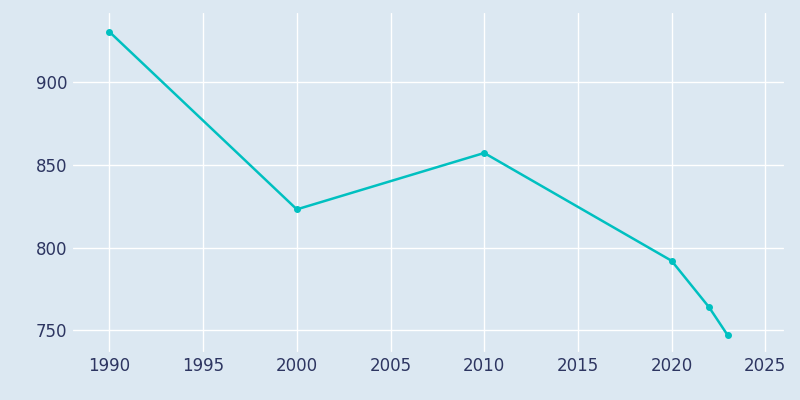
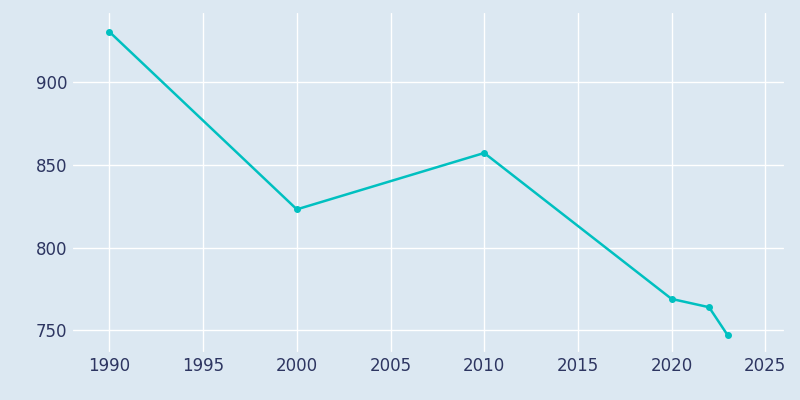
2020: 792 -> 769
